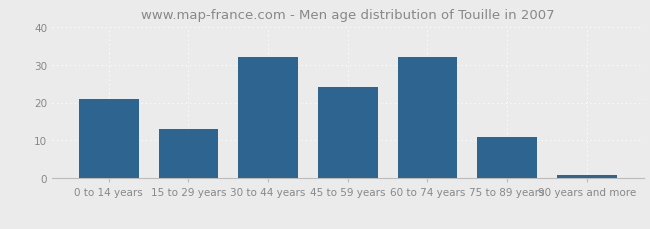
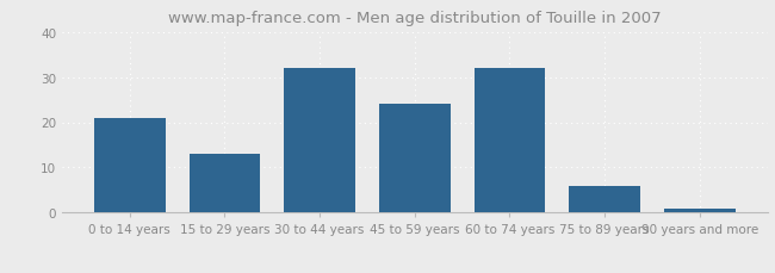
75 to 89 years: 11 -> 6
